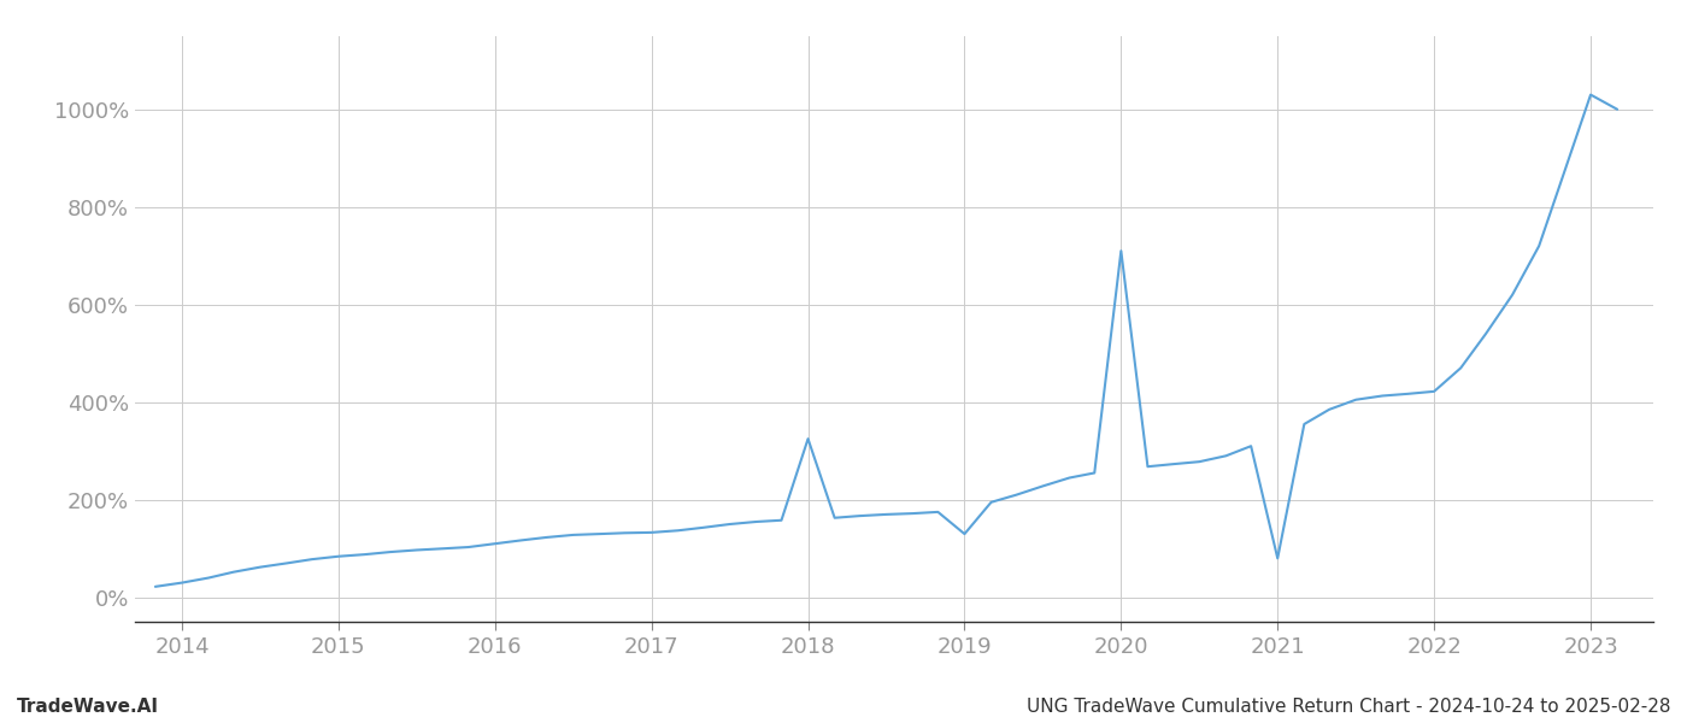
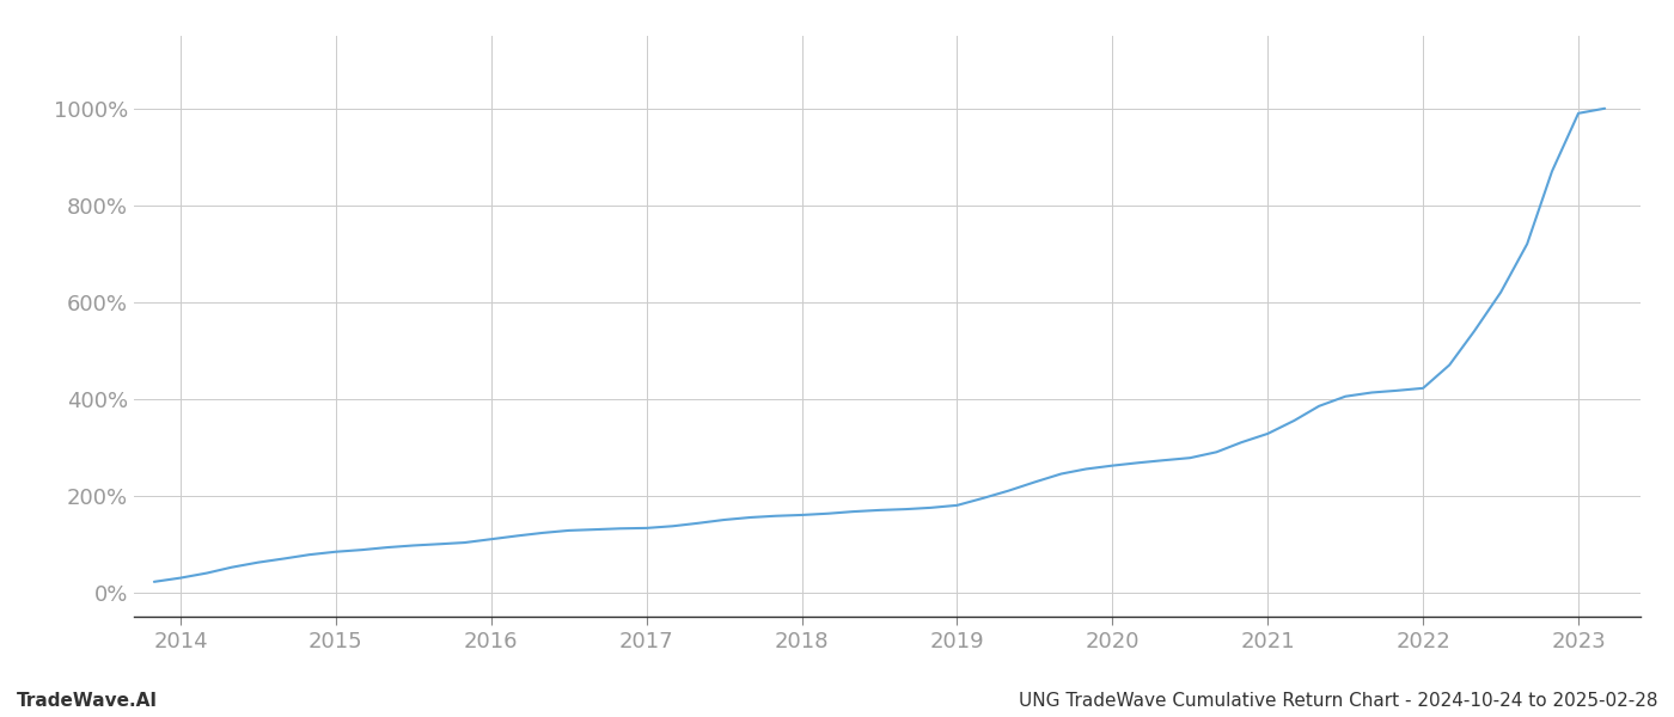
2018: 325% -> 160%
2019: 130% -> 180%
2020: 710% -> 262%
2021: 80% -> 328%
2023: 1030% -> 990%
